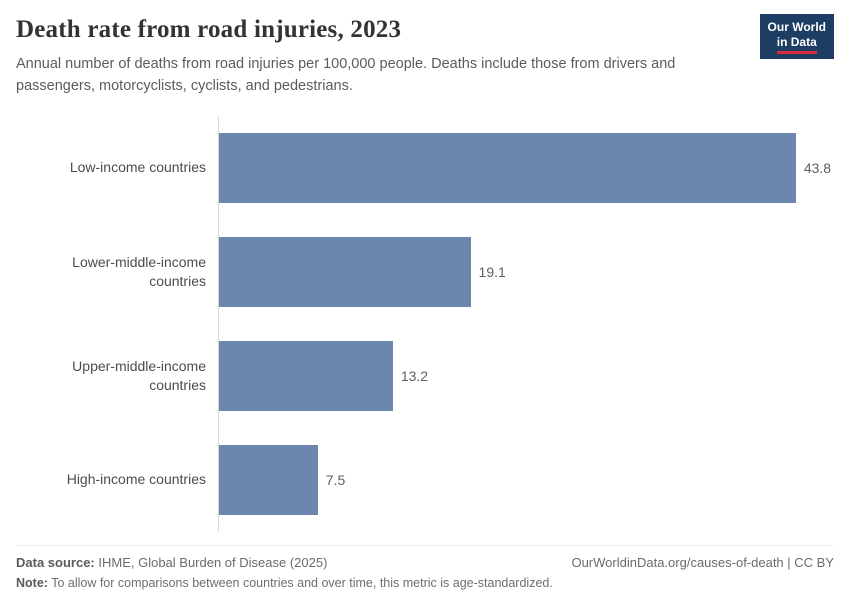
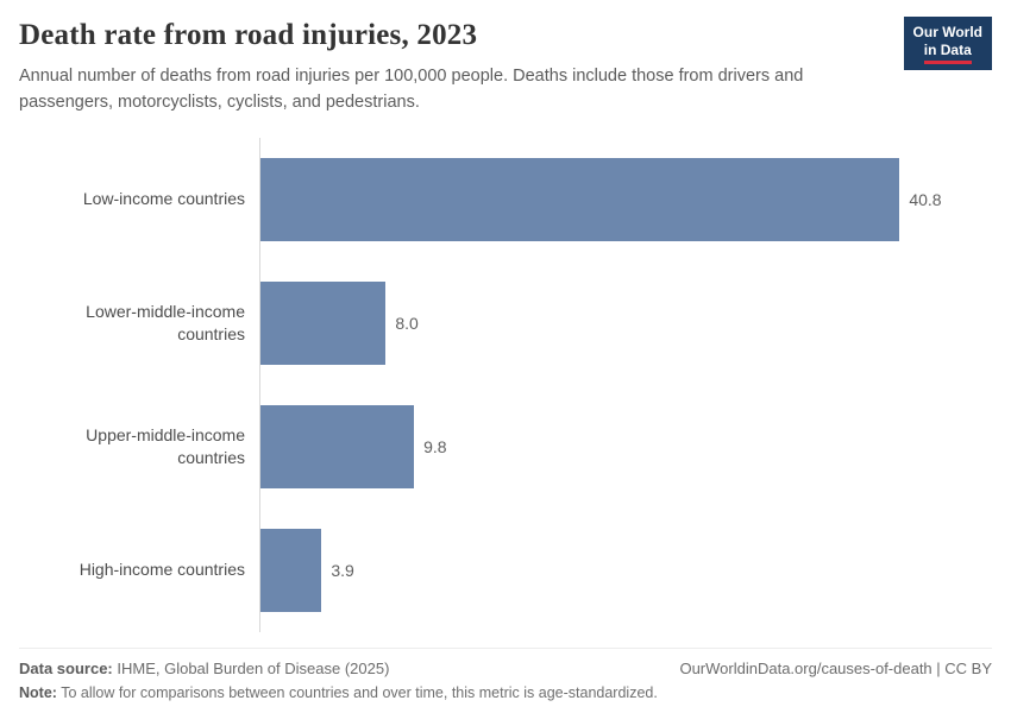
Low-income countries: 43.8 -> 40.8
Lower-middle-income countries: 19.1 -> 8.0
Upper-middle-income countries: 13.2 -> 9.8
High-income countries: 7.5 -> 3.9
